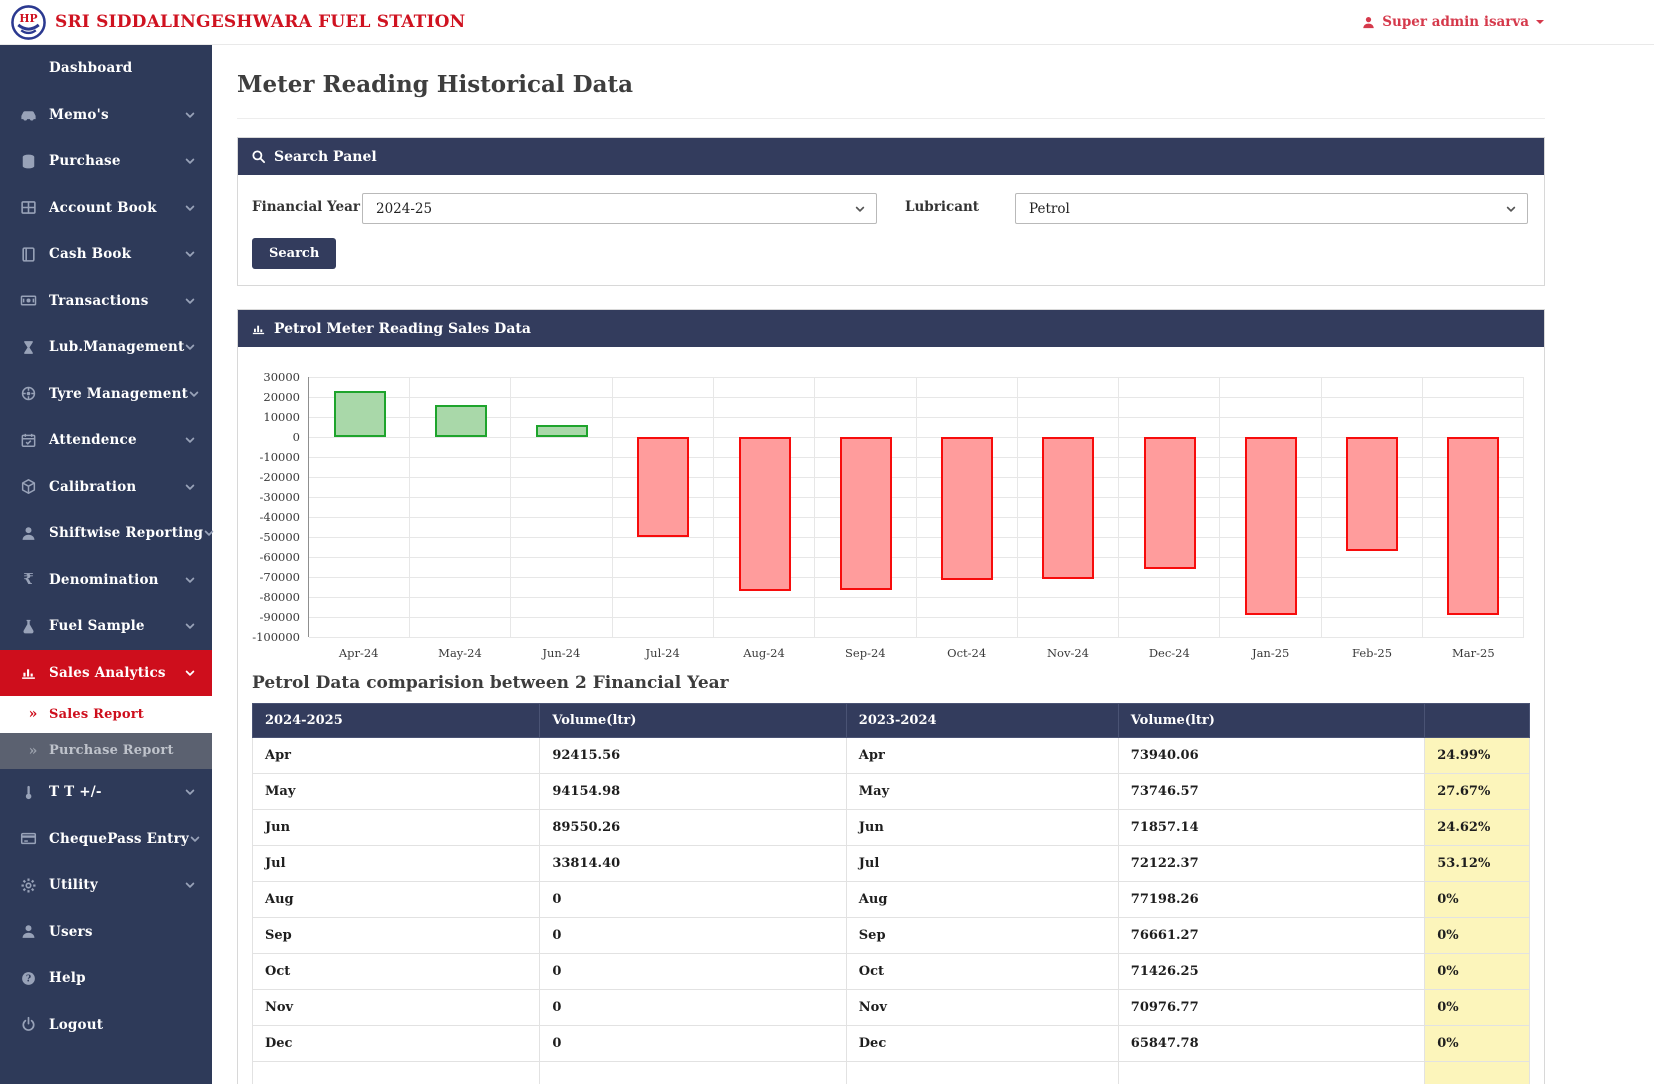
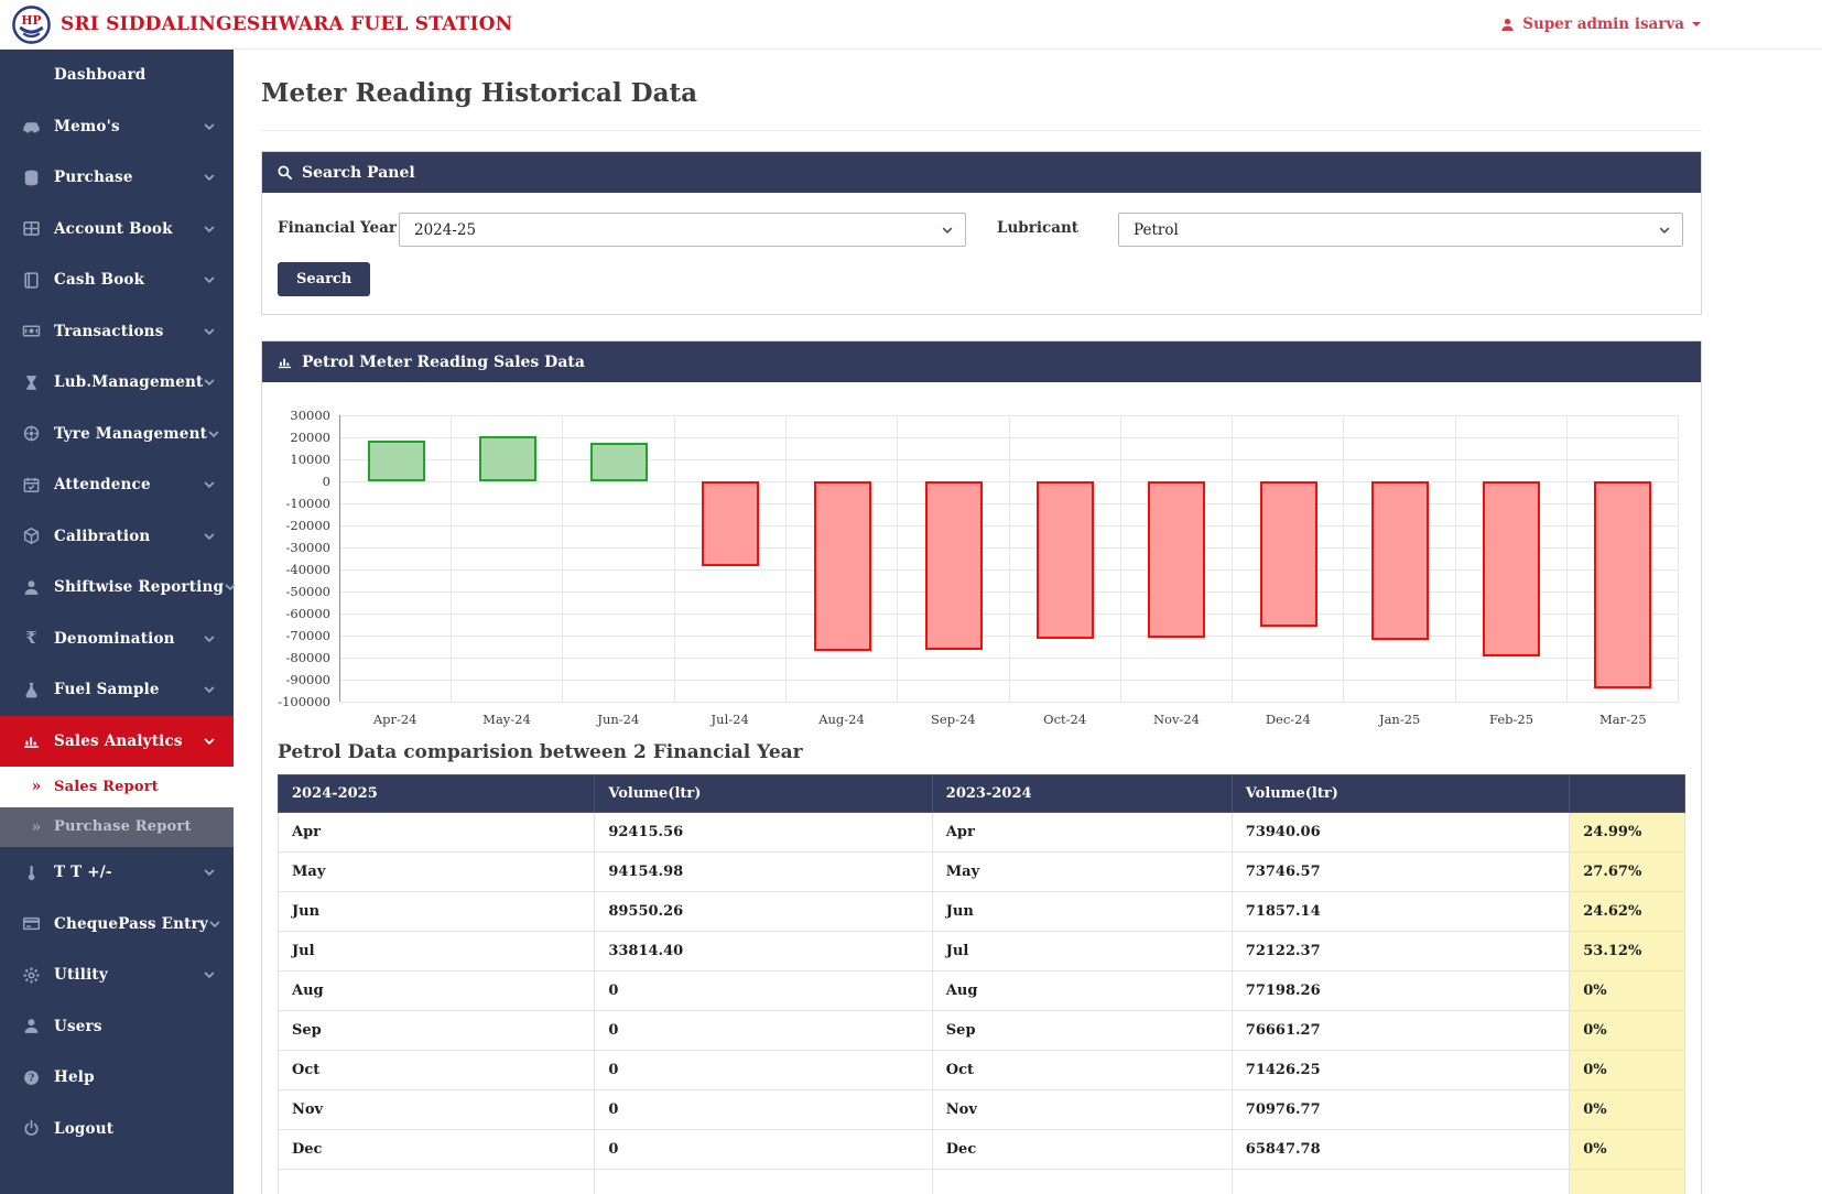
Apr-24: 23000 -> 18000
May-24: 16000 -> 20000
Jun-24: 6000 -> 18000
Jul-24: -50000 -> -38000
Jan-25: -89000 -> -72000
Feb-25: -57000 -> -80000
Mar-25: -89000 -> -94000
